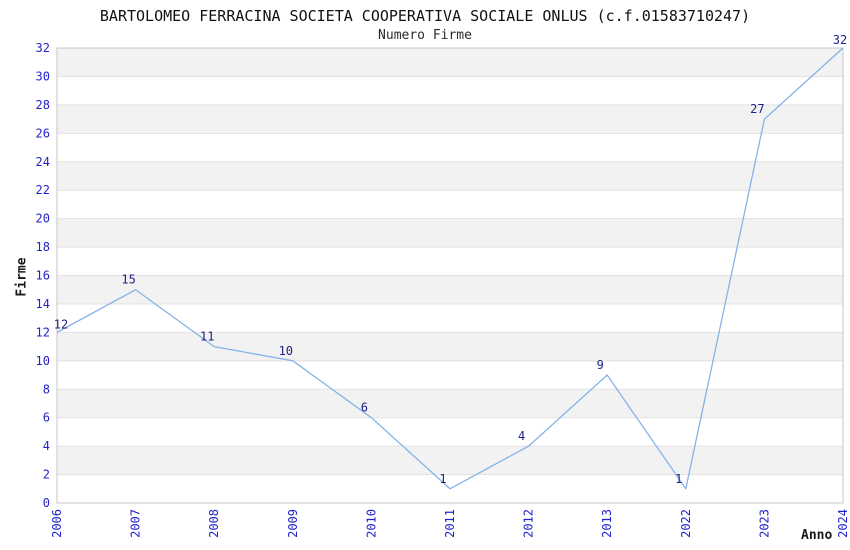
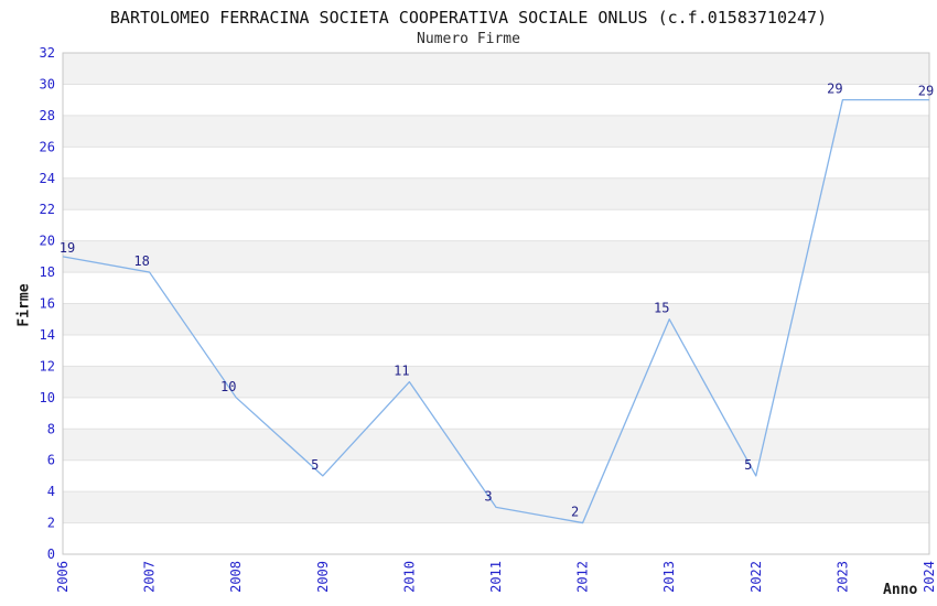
2006: 12 -> 19
2007: 15 -> 18
2008: 11 -> 10
2009: 10 -> 5
2010: 6 -> 11
2011: 1 -> 3
2012: 4 -> 2
2013: 9 -> 15
2022: 1 -> 5
2023: 27 -> 29
2024: 32 -> 29
